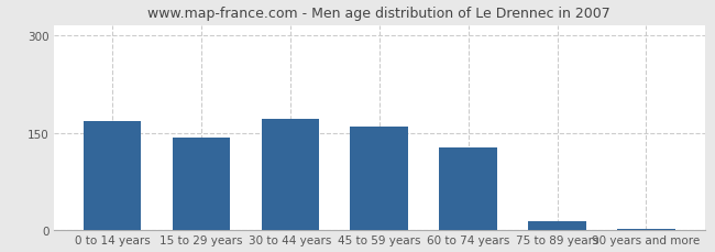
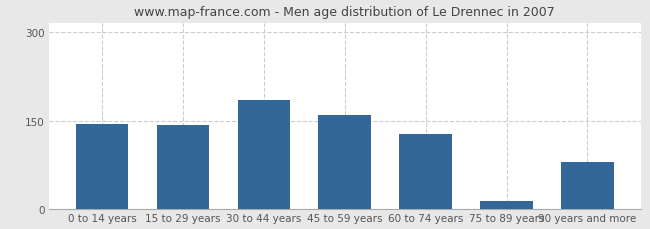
0 to 14 years: 168 -> 144
30 to 44 years: 172 -> 184
90 years and more: 2 -> 80
